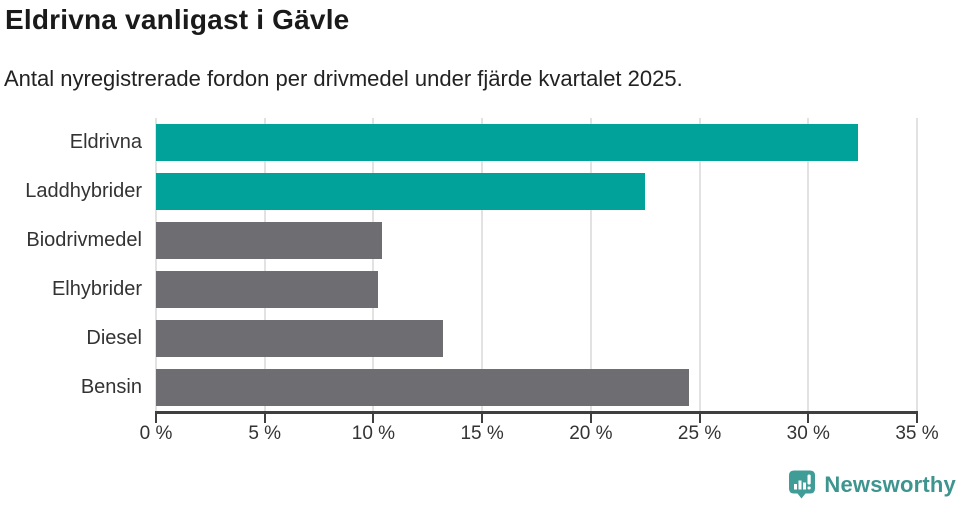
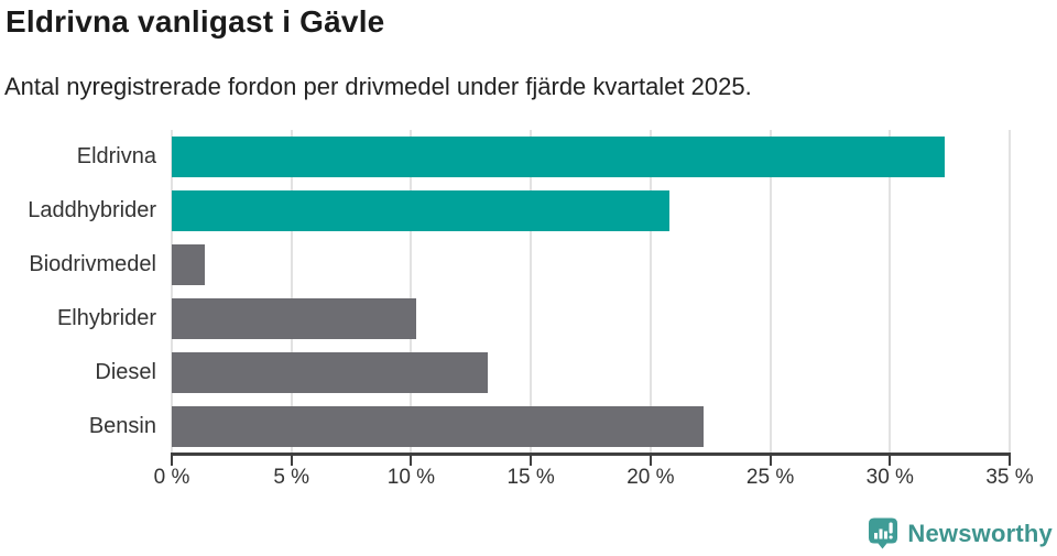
Laddhybrider: 22.5% -> 20.8%
Biodrivmedel: 10.4% -> 1.4%
Bensin: 24.5% -> 22.2%
